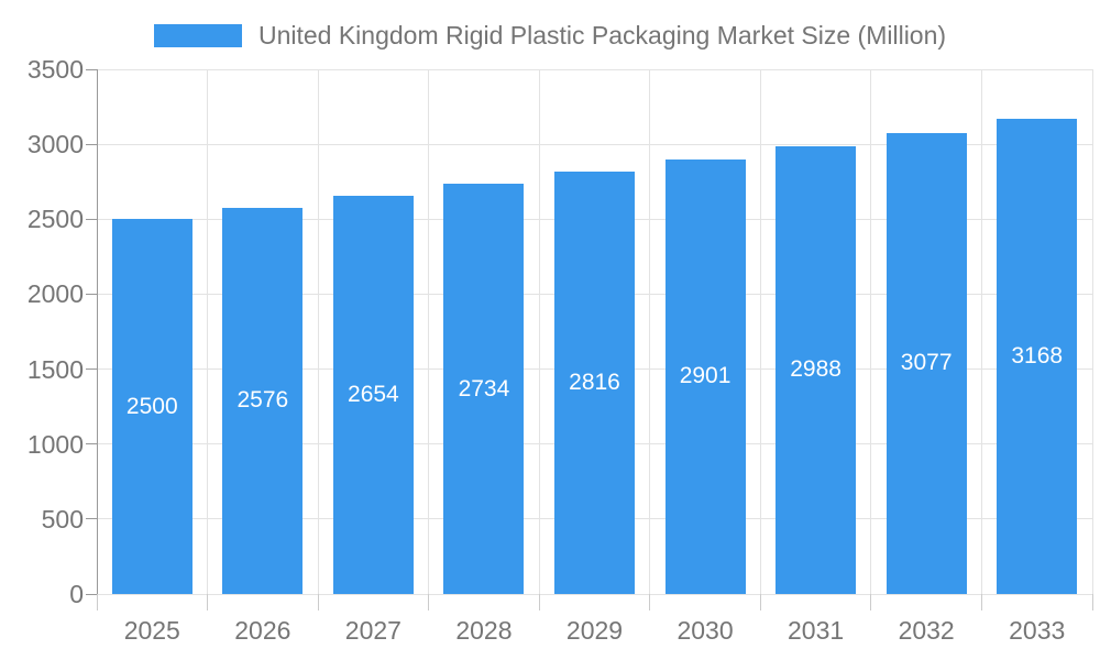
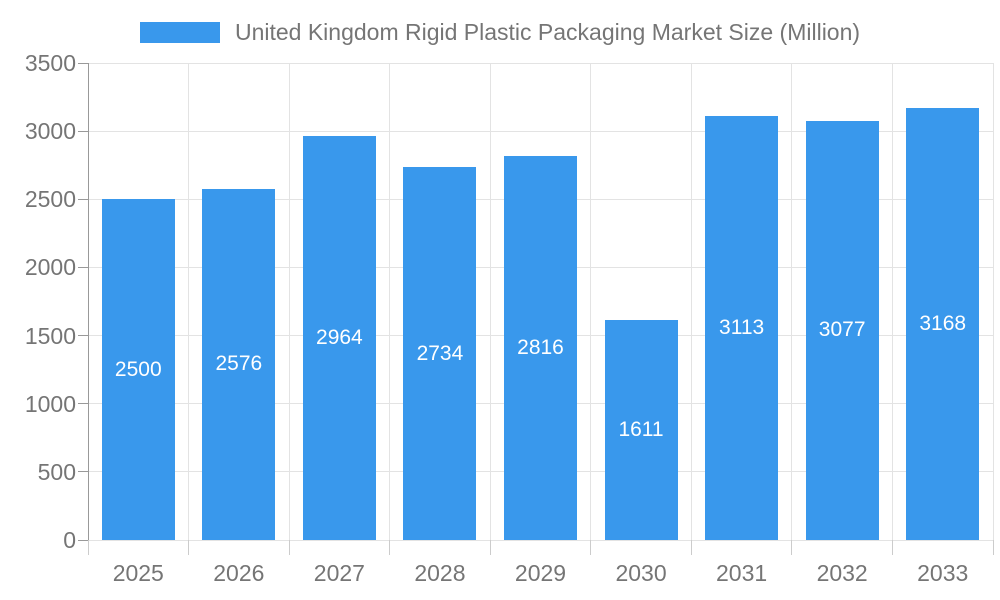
2027: 2654 -> 2964
2030: 2901 -> 1611
2031: 2988 -> 3113
